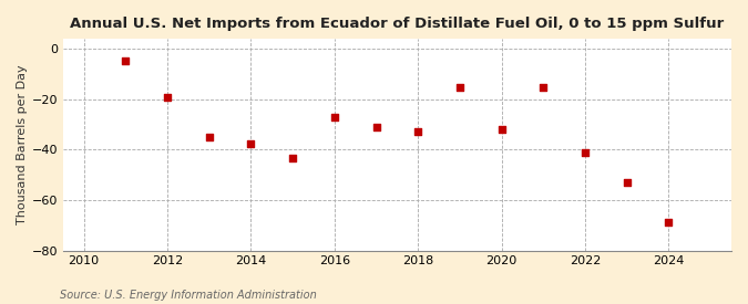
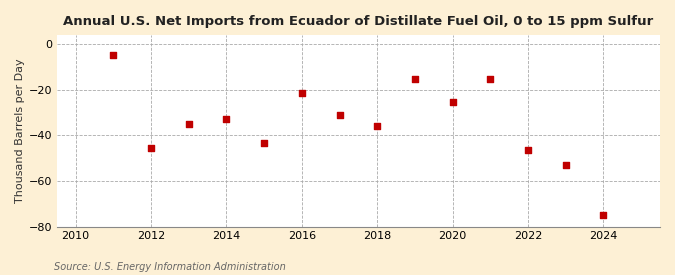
2012: -19.5 -> -45.5
2014: -37.5 -> -33.0
2016: -27.0 -> -21.5
2018: -33.0 -> -36.0
2020: -32.0 -> -25.5
2022: -41.0 -> -46.5
2024: -69.0 -> -75.0
